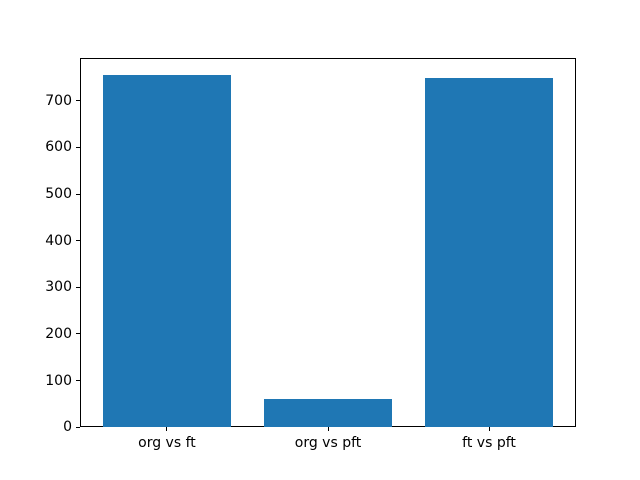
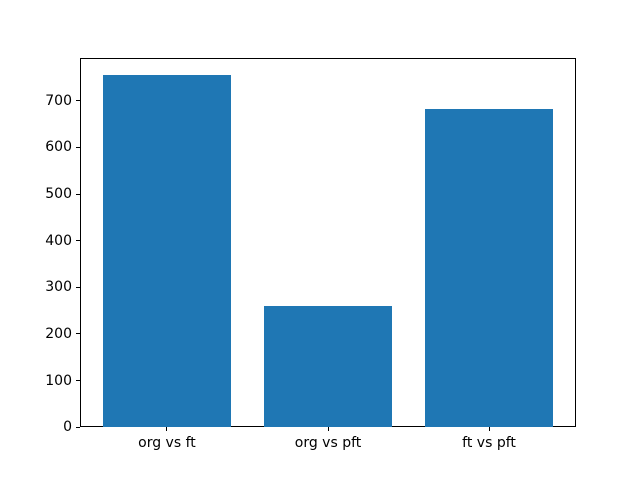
org vs pft: 60 -> 260
ft vs pft: 750 -> 680
